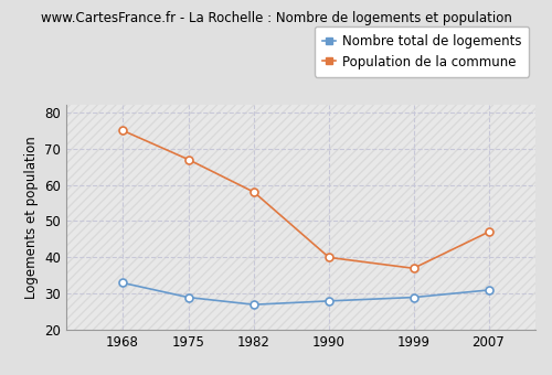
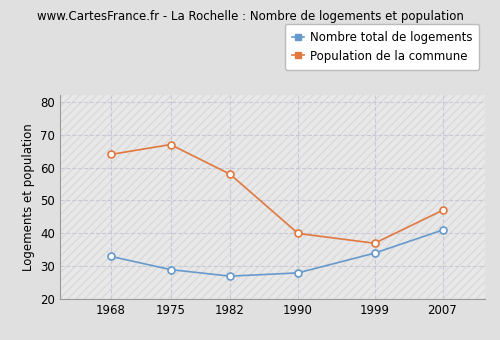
Population de la commune/1968: 75 -> 64
Nombre total de logements/1999: 29 -> 34
Nombre total de logements/2007: 31 -> 41
